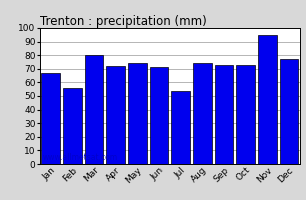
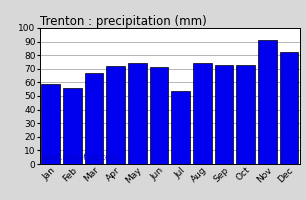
Jan: 67 -> 59
Mar: 80 -> 67
Nov: 95 -> 91
Dec: 77 -> 82
